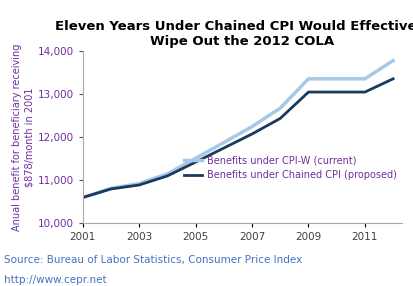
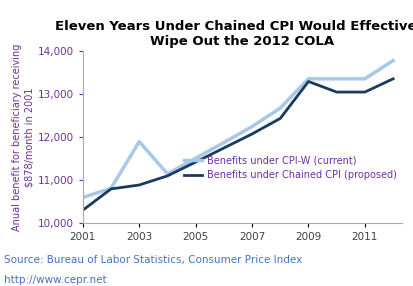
Benefits under Chained CPI (proposed)/2001: 10,600 -> 10,300
Benefits under CPI-W (current)/2003: 10,920 -> 11,900
Benefits under Chained CPI (proposed)/2009: 13,050 -> 13,300
